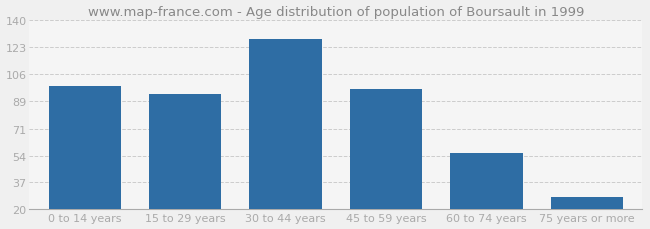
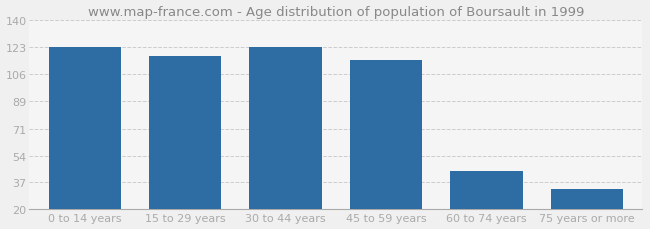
0 to 14 years: 98 -> 123
15 to 29 years: 93 -> 117
30 to 44 years: 128 -> 123
45 to 59 years: 96 -> 115
60 to 74 years: 56 -> 44
75 years or more: 28 -> 33
